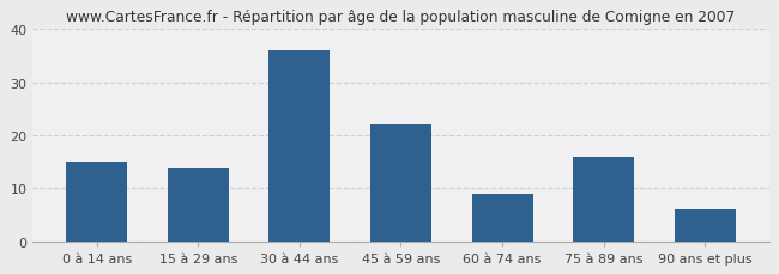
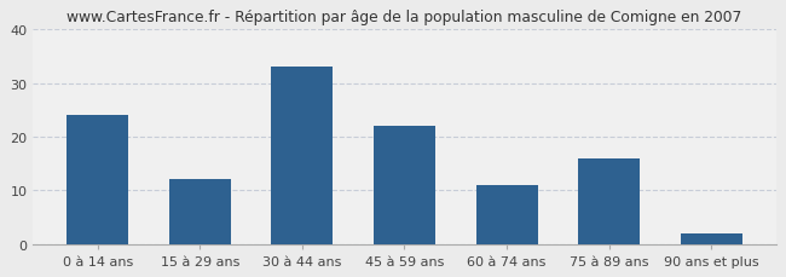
0 à 14 ans: 15 -> 24
15 à 29 ans: 14 -> 12
30 à 44 ans: 36 -> 33
60 à 74 ans: 9 -> 11
90 ans et plus: 6 -> 2
